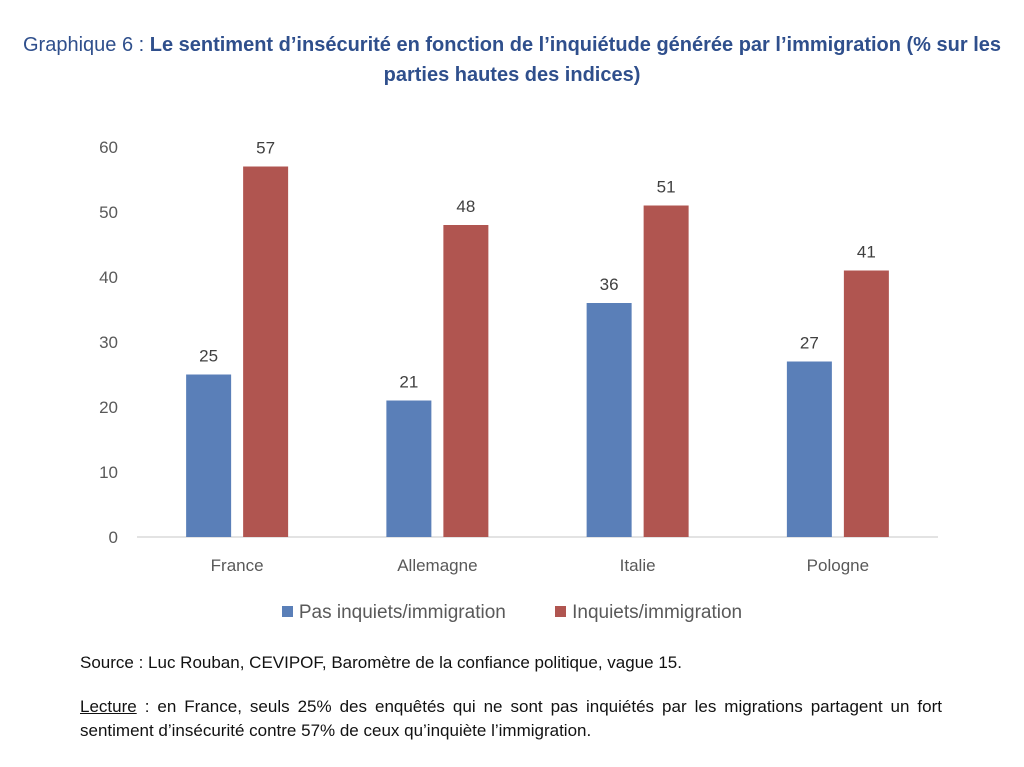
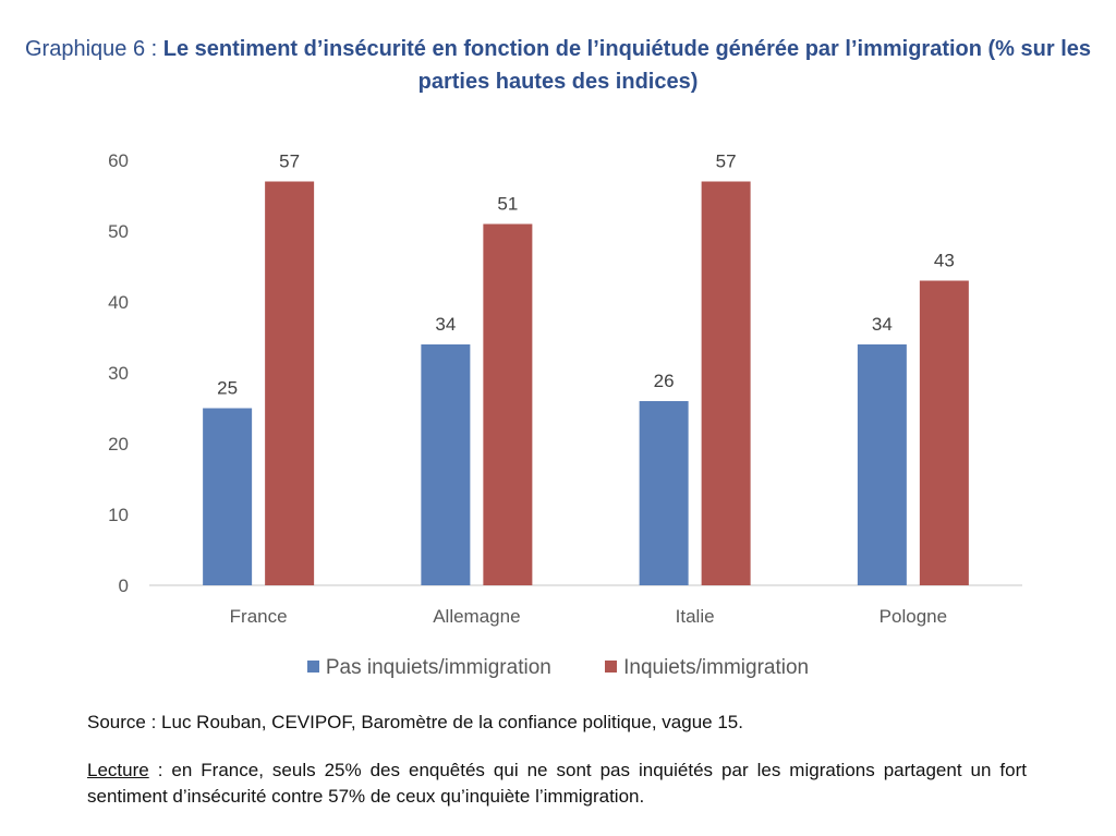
Pas inquiets/immigration/Allemagne: 21 -> 34
Inquiets/immigration/Allemagne: 48 -> 51
Pas inquiets/immigration/Italie: 36 -> 26
Inquiets/immigration/Italie: 51 -> 57
Pas inquiets/immigration/Pologne: 27 -> 34
Inquiets/immigration/Pologne: 41 -> 43
